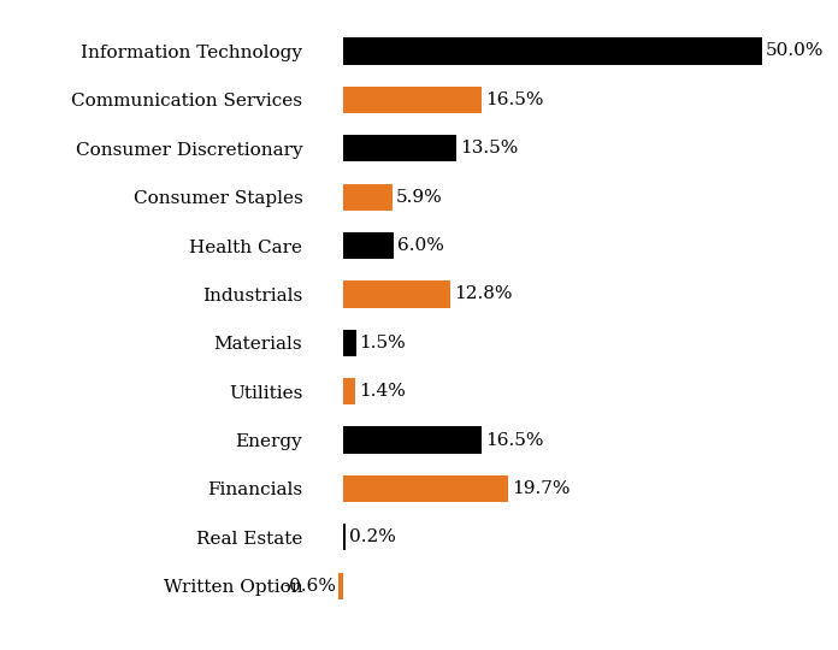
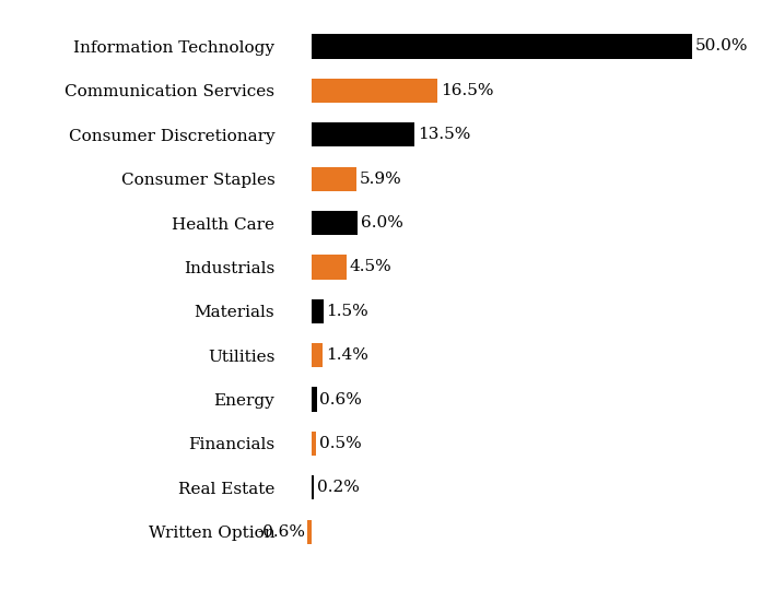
Industrials: 12.8% -> 4.5%
Energy: 16.5% -> 0.6%
Financials: 19.7% -> 0.5%
